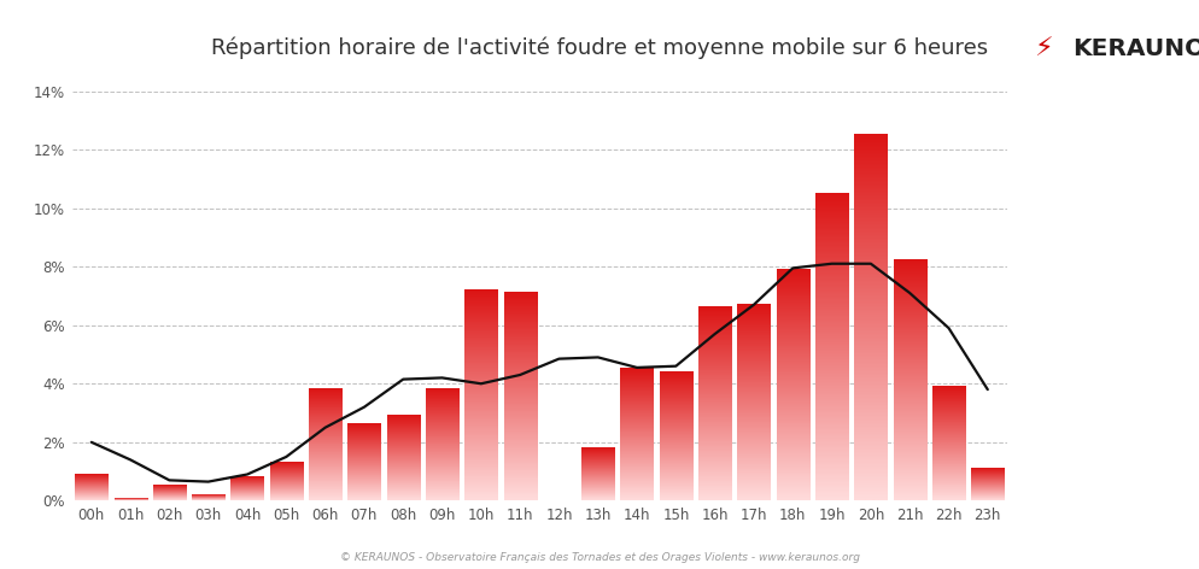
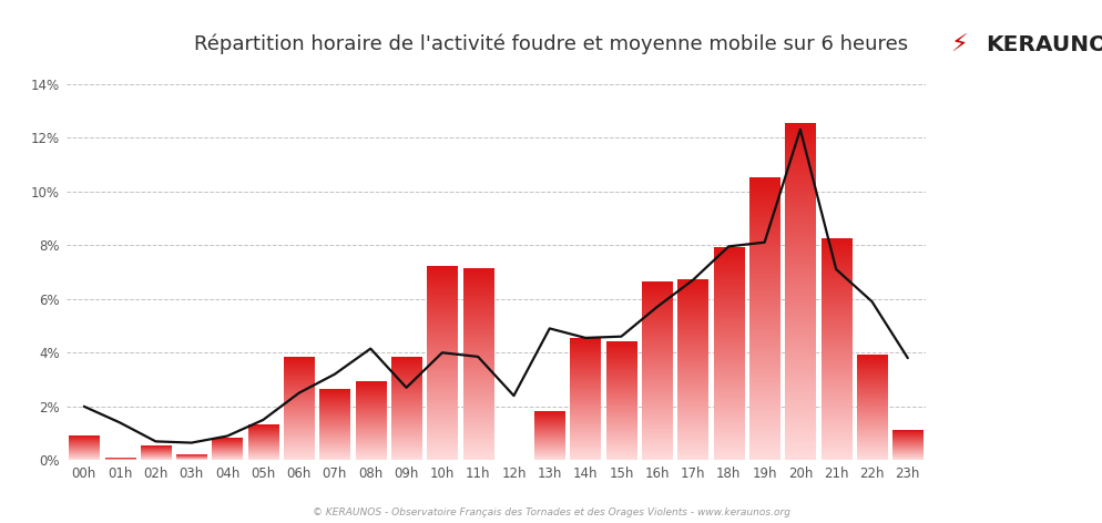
09h: 4.20% -> 2.70%
11h: 4.30% -> 3.85%
12h: 4.85% -> 2.40%
20h: 8.10% -> 12.30%
